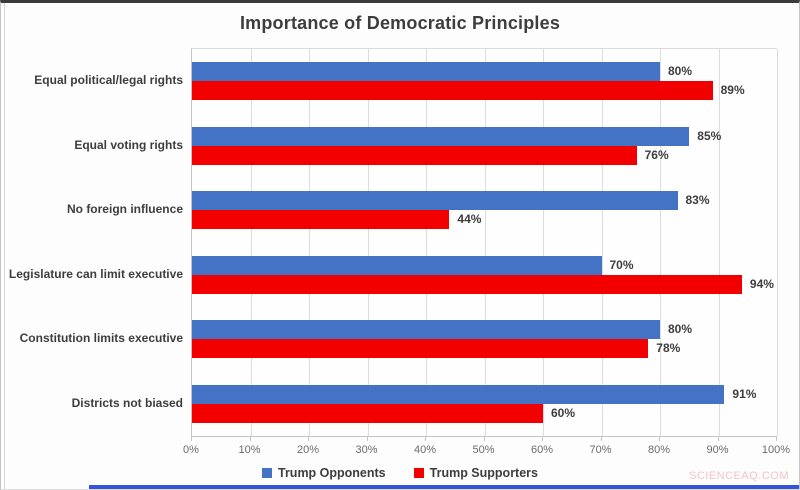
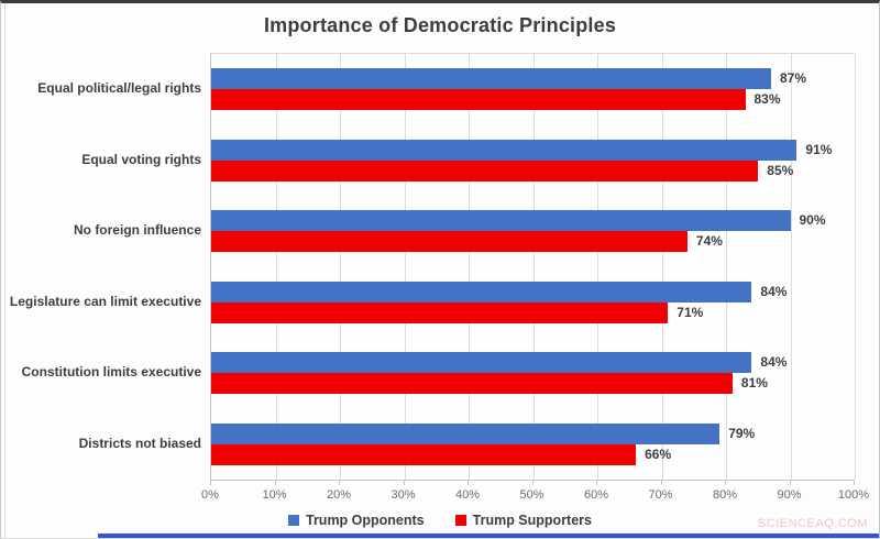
Trump Opponents/Equal political/legal rights: 80% -> 87%
Trump Supporters/Equal political/legal rights: 89% -> 83%
Trump Opponents/Equal voting rights: 85% -> 91%
Trump Supporters/Equal voting rights: 76% -> 85%
Trump Opponents/No foreign influence: 83% -> 90%
Trump Supporters/No foreign influence: 44% -> 74%
Trump Opponents/Legislature can limit executive: 70% -> 84%
Trump Supporters/Legislature can limit executive: 94% -> 71%
Trump Opponents/Constitution limits executive: 80% -> 84%
Trump Supporters/Constitution limits executive: 78% -> 81%
Trump Opponents/Districts not biased: 91% -> 79%
Trump Supporters/Districts not biased: 60% -> 66%
